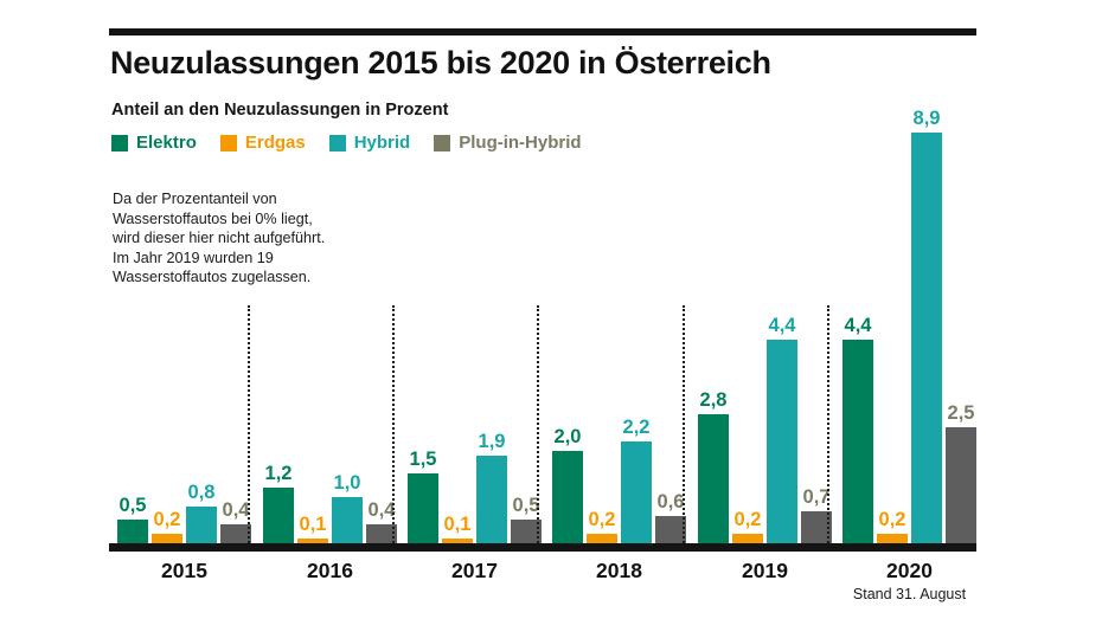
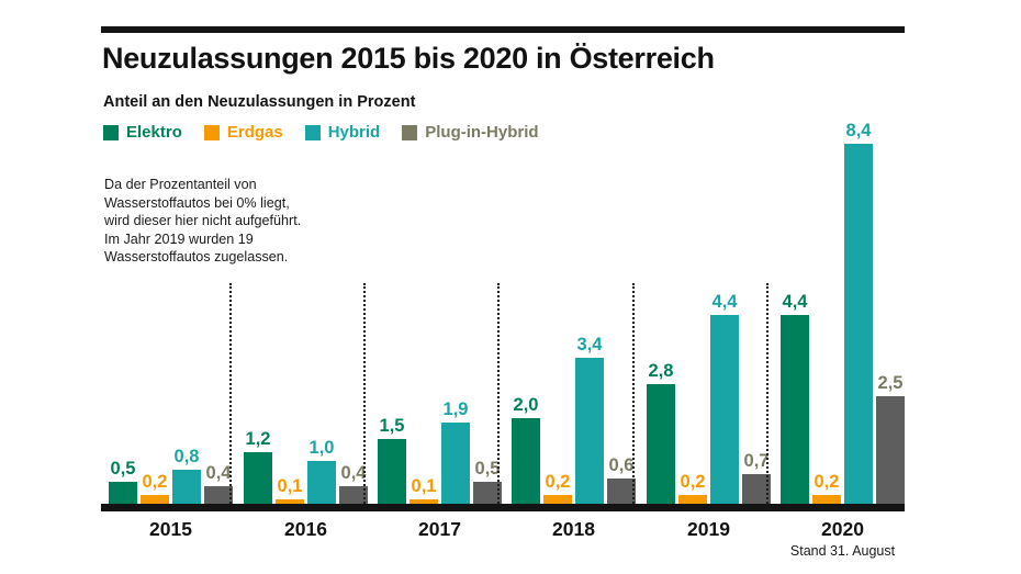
Hybrid/2018: 2,2 -> 3,4
Hybrid/2020: 8,9 -> 8,4
